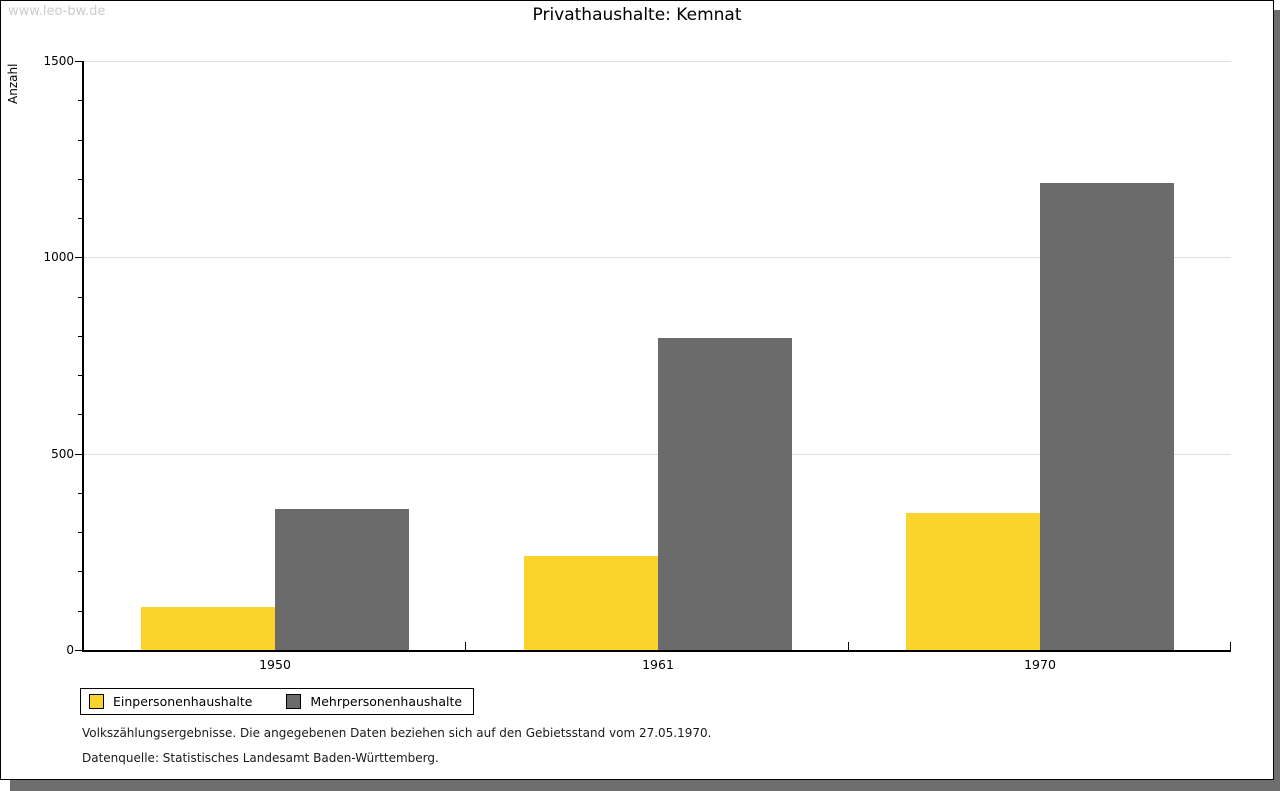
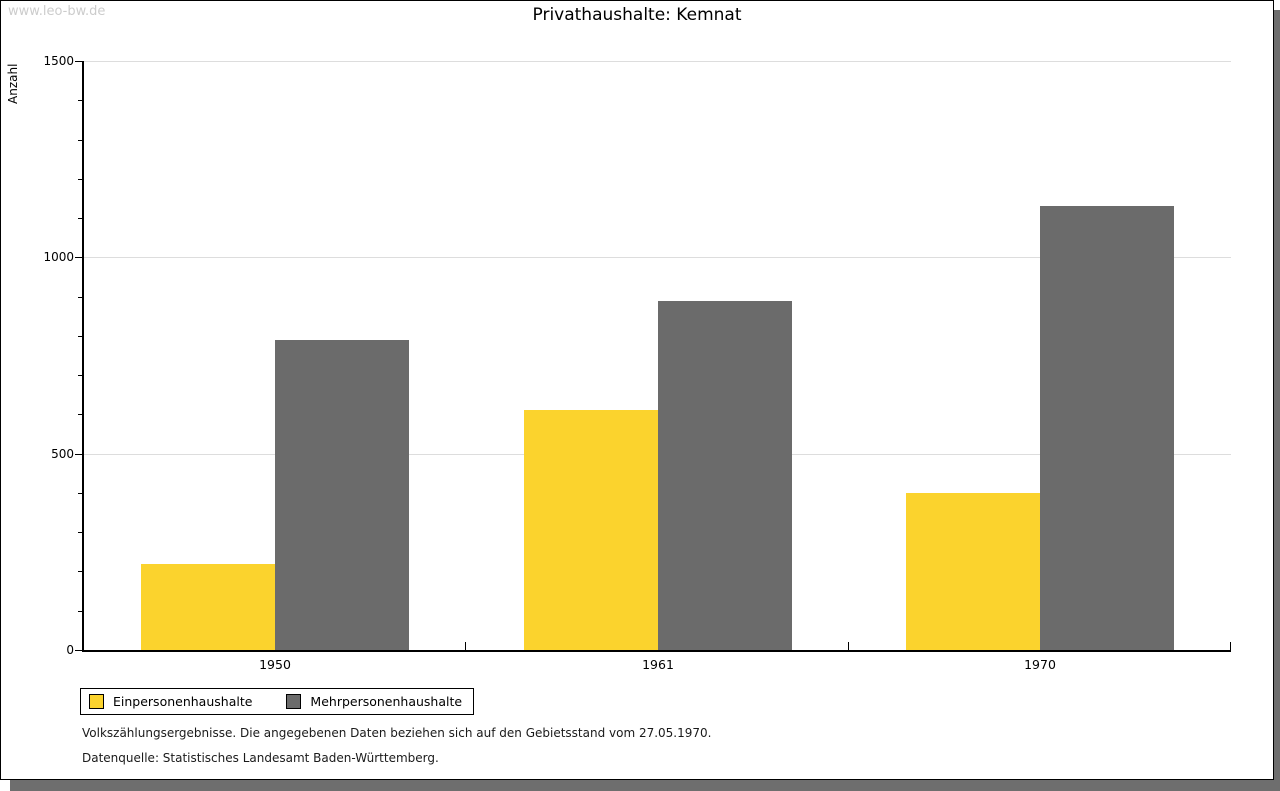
Einpersonenhaushalte/1950: 110 -> 220
Mehrpersonenhaushalte/1950: 360 -> 790
Einpersonenhaushalte/1961: 240 -> 610
Mehrpersonenhaushalte/1961: 800 -> 890
Einpersonenhaushalte/1970: 350 -> 400
Mehrpersonenhaushalte/1970: 1190 -> 1130
